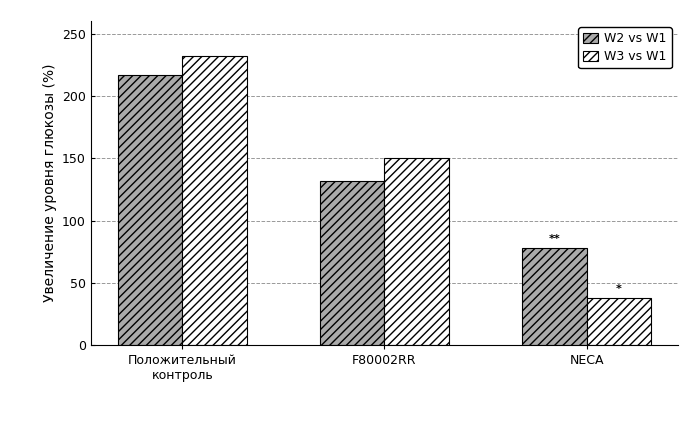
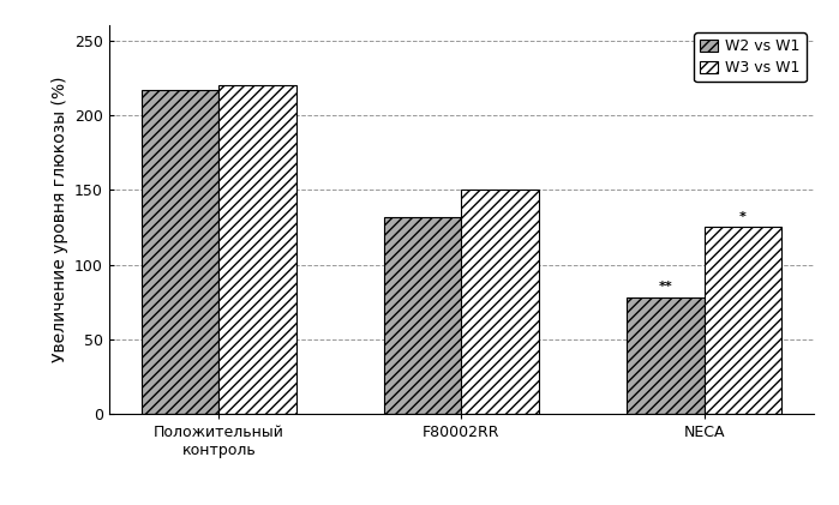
W3 vs W1/Положительный контроль: 232 -> 220
W3 vs W1/NECA: 38 -> 125
